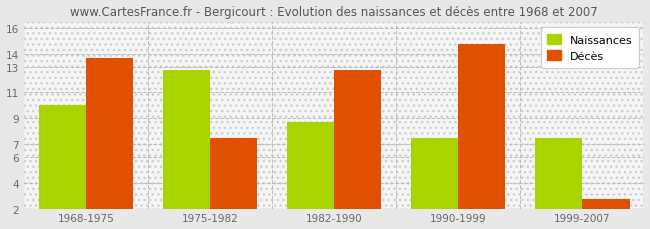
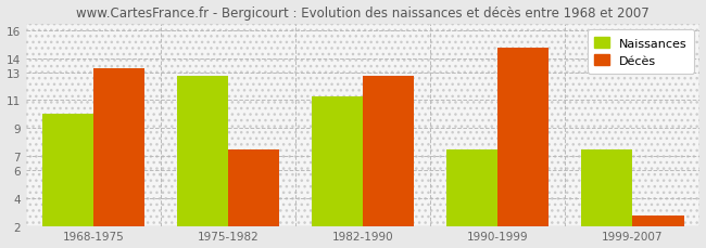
Décès/1968-1975: 13.7 -> 13.2
Naissances/1982-1990: 8.7 -> 11.2
